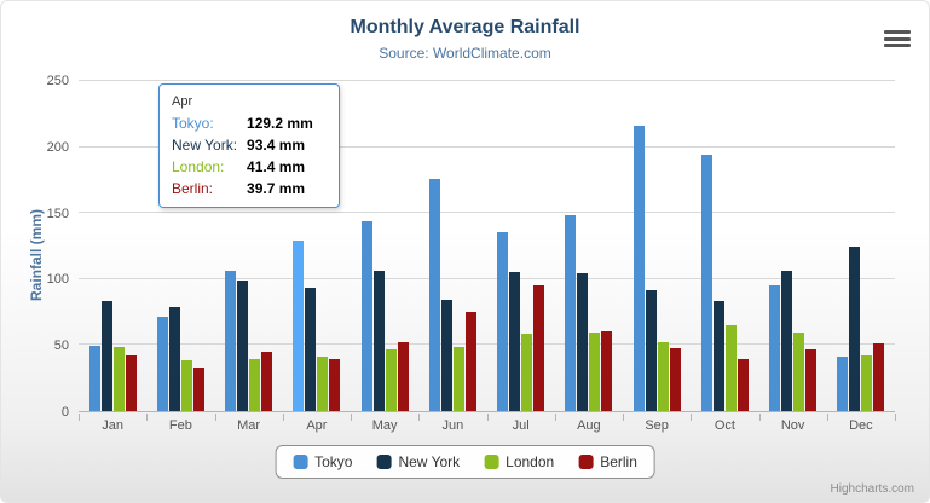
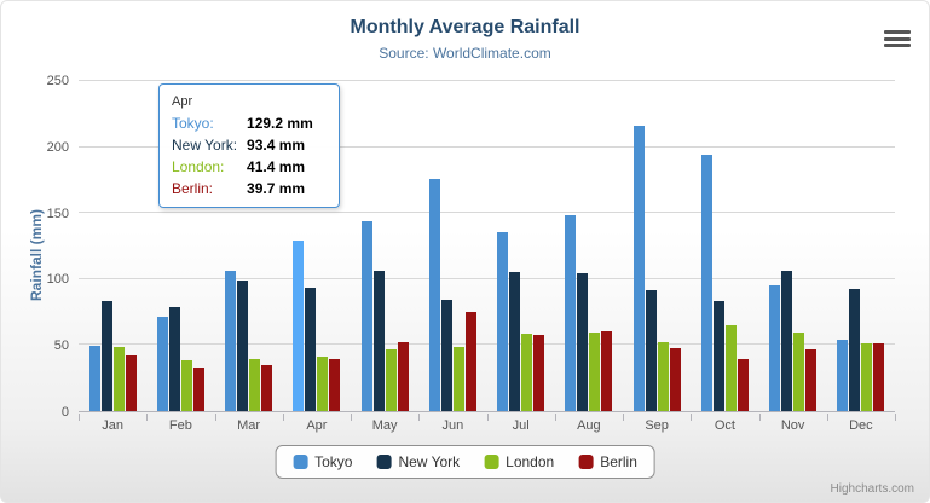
Berlin/Mar: 45 -> 34
Berlin/Jul: 95 -> 57
Tokyo/Dec: 41 -> 54
New York/Dec: 125 -> 92
London/Dec: 42 -> 51
